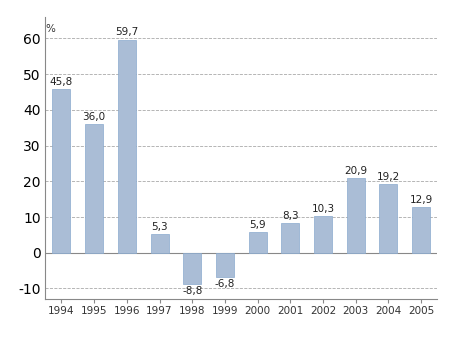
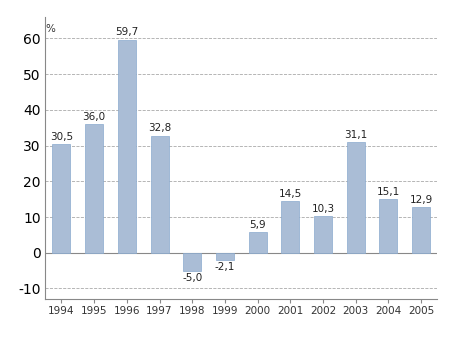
1994: 45,8 -> 30,5
1997: 5,3 -> 32,8
1998: -8,8 -> -5,0
1999: -6,8 -> -2,1
2001: 8,3 -> 14,5
2003: 20,9 -> 31,1
2004: 19,2 -> 15,1
